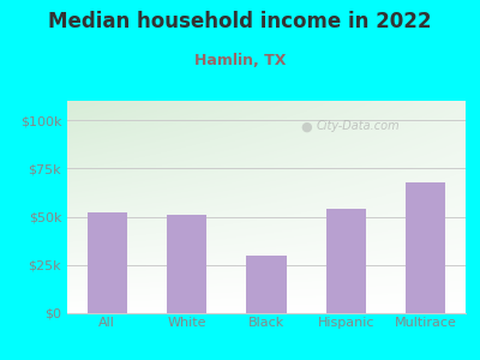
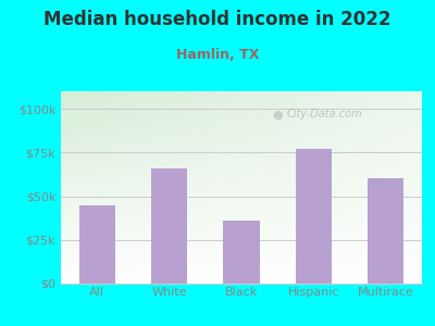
All: $52k -> $45k
White: $51k -> $66k
Black: $30k -> $36k
Hispanic: $54k -> $77k
Multirace: $68k -> $60k
